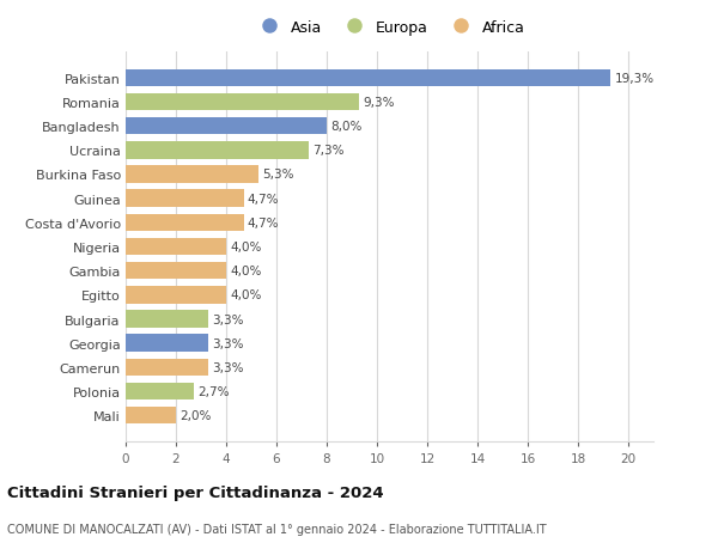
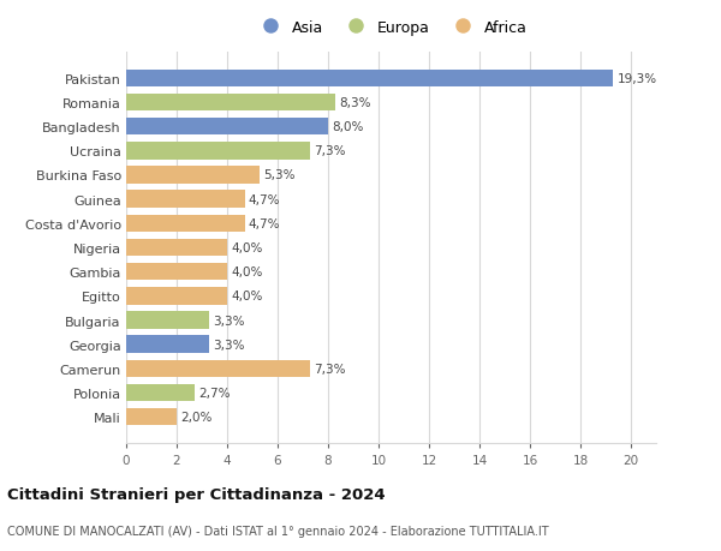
Romania: 9,3% -> 8,3%
Camerun: 3,3% -> 7,3%
